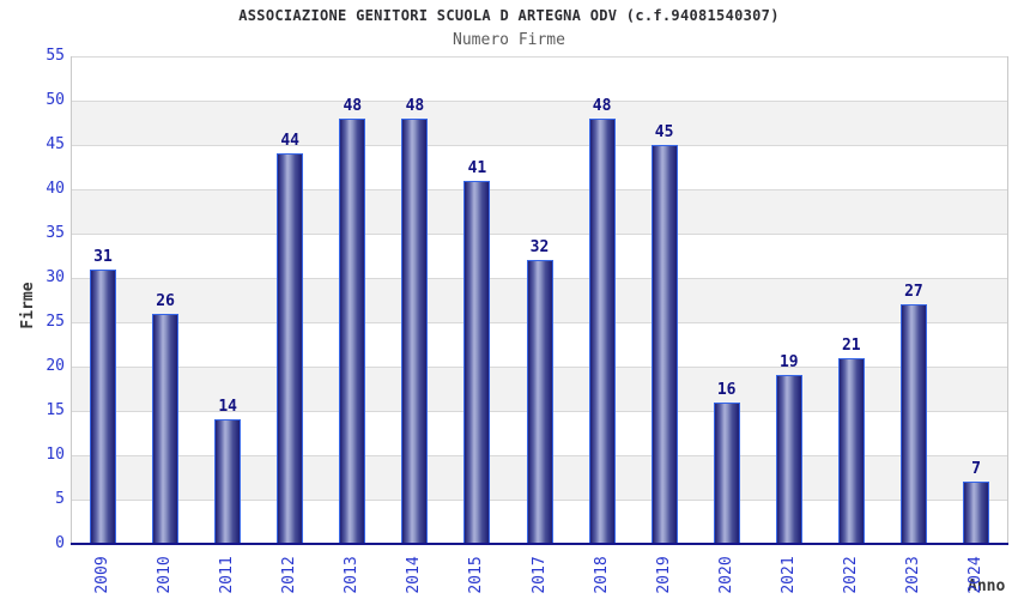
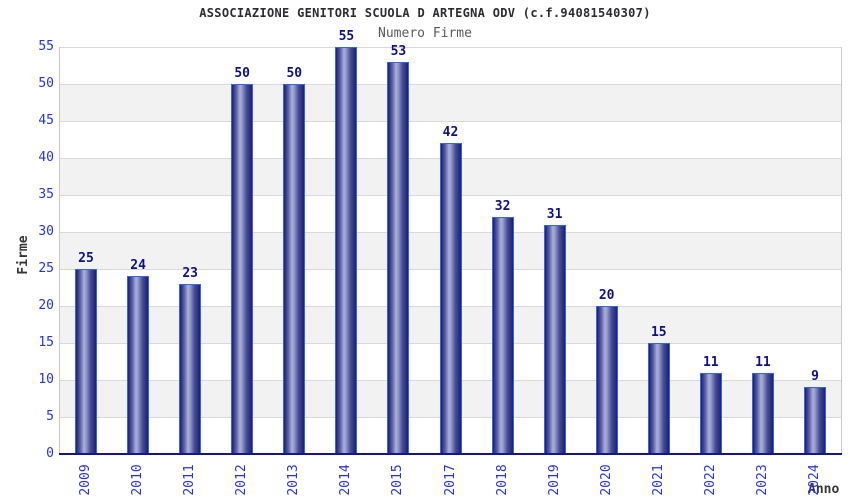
2009: 31 -> 25
2010: 26 -> 24
2011: 14 -> 23
2012: 44 -> 50
2013: 48 -> 50
2014: 48 -> 55
2015: 41 -> 53
2017: 32 -> 42
2018: 48 -> 32
2019: 45 -> 31
2020: 16 -> 20
2021: 19 -> 15
2022: 21 -> 11
2023: 27 -> 11
2024: 7 -> 9
